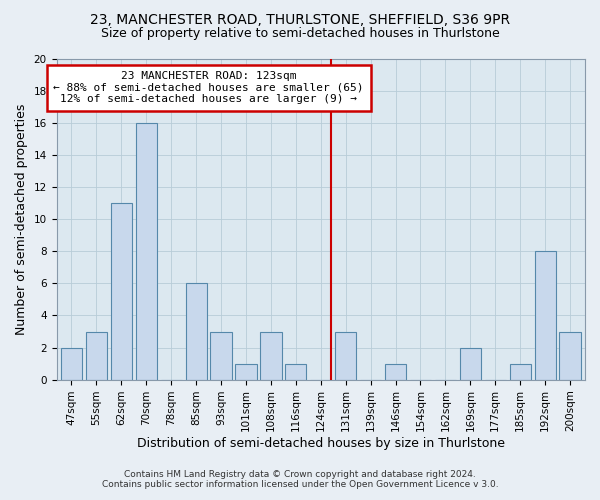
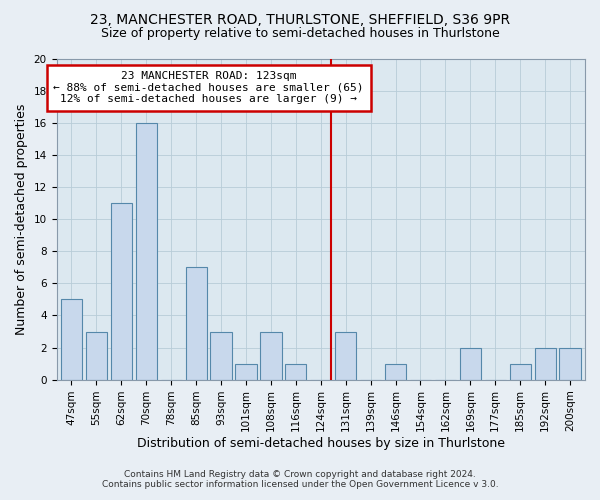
47sqm: 2 -> 5
85sqm: 6 -> 7
192sqm: 8 -> 2
200sqm: 3 -> 2
